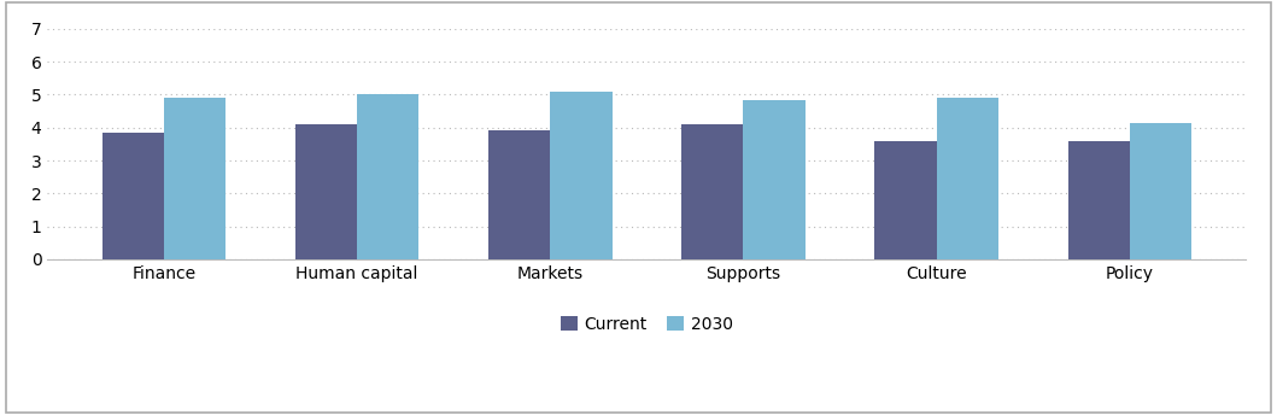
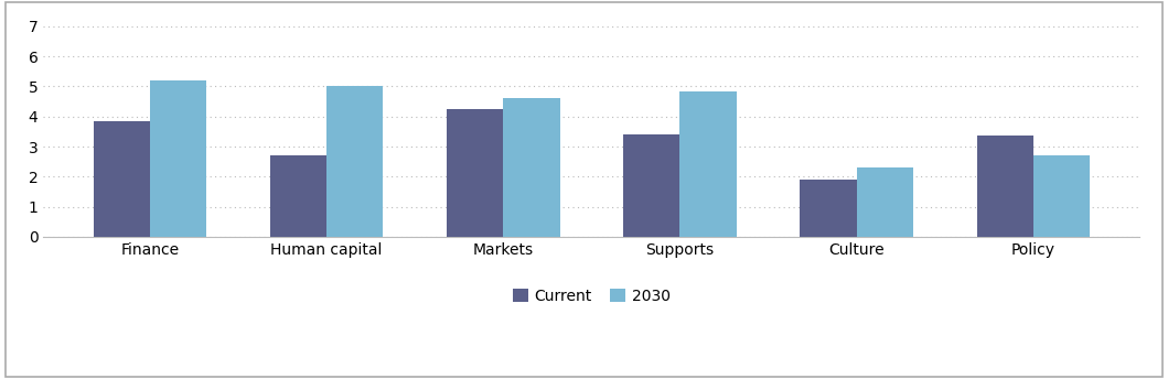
2030/Finance: 4.90 -> 5.20
Current/Human capital: 4.10 -> 2.70
Current/Markets: 3.90 -> 4.25
2030/Markets: 5.10 -> 4.60
Current/Supports: 4.10 -> 3.40
Current/Culture: 3.60 -> 1.90
2030/Culture: 4.90 -> 2.30
Current/Policy: 3.60 -> 3.35
2030/Policy: 4.15 -> 2.70
